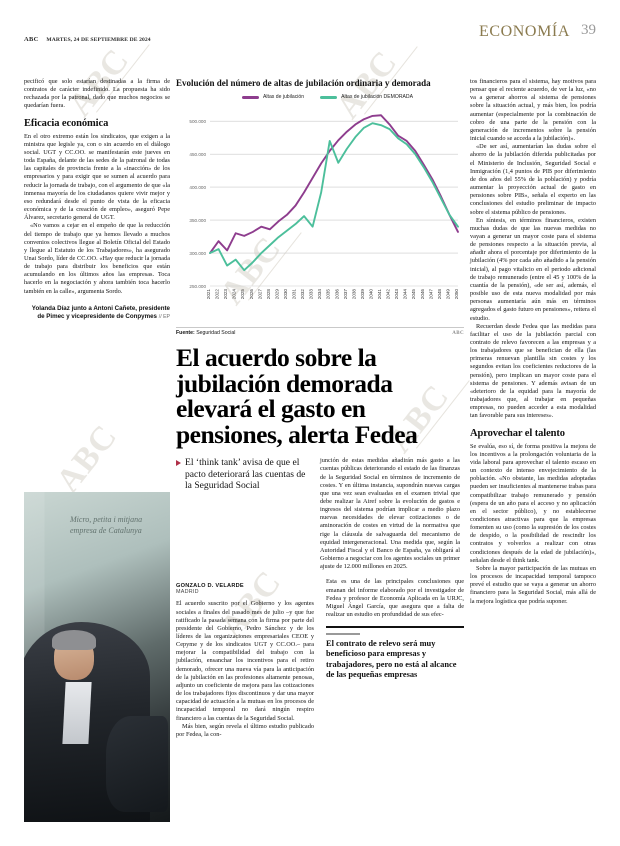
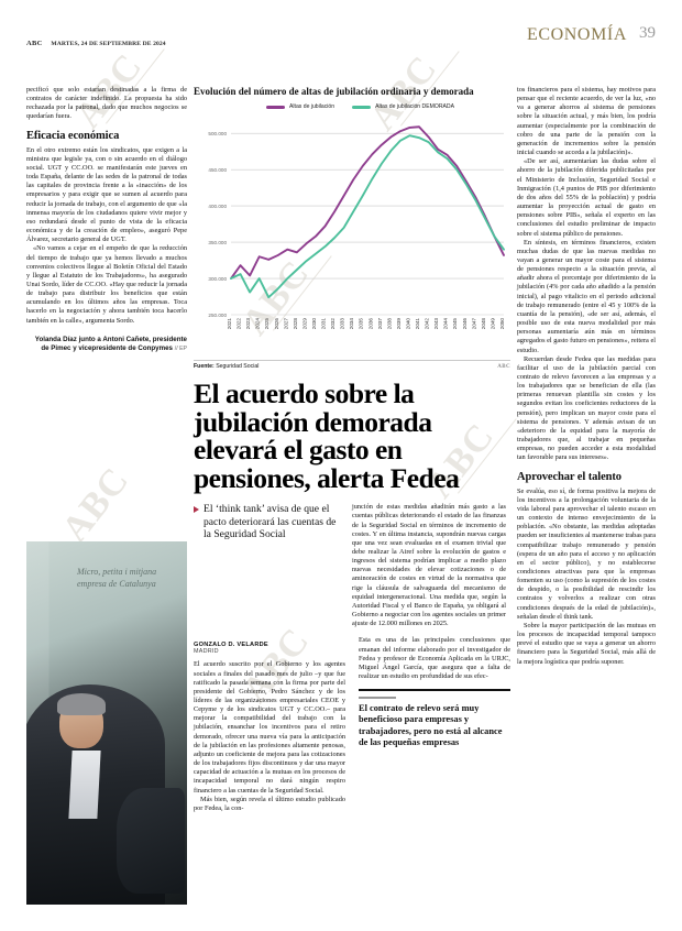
Altas de jubilación DEMORADA/2024: 290000 -> 300000
Altas de jubilación DEMORADA/2033: 340000 -> 370000
Altas de jubilación DEMORADA/2035: 470000 -> 410000
